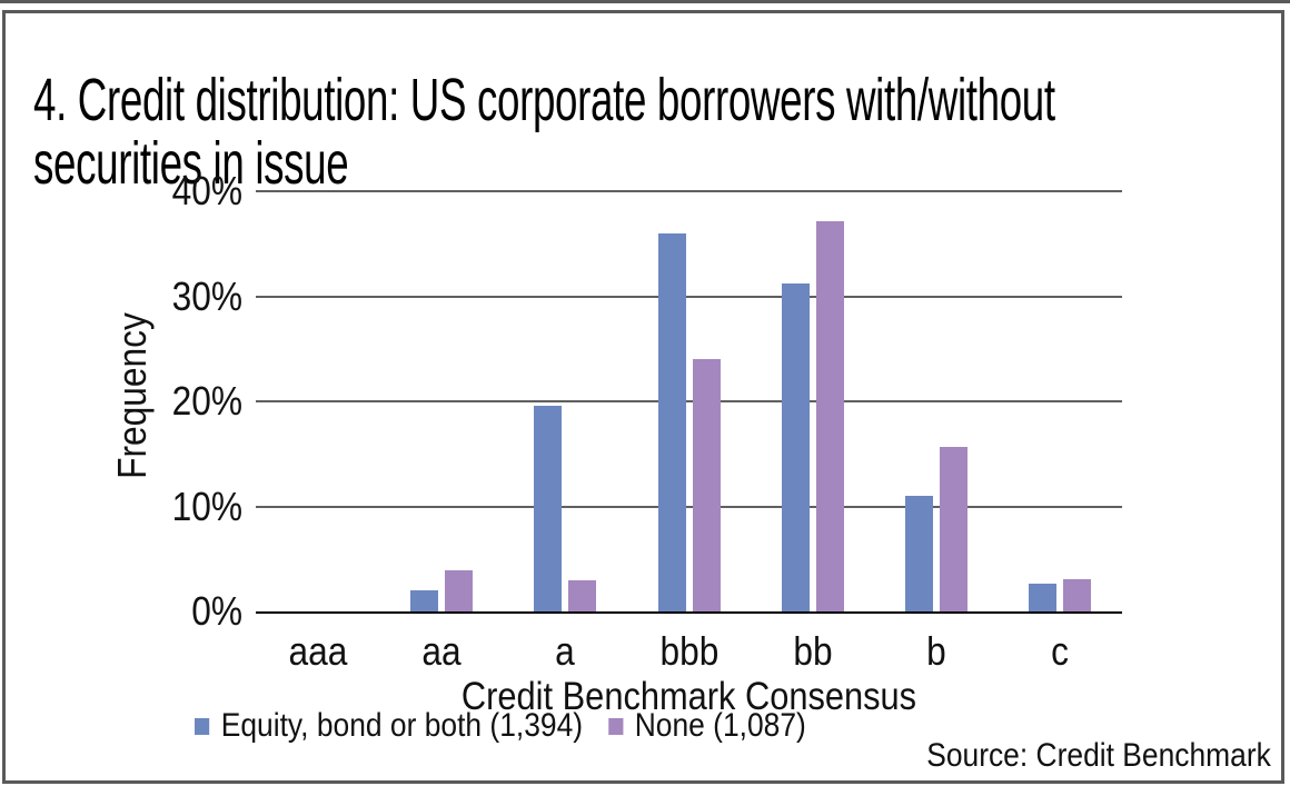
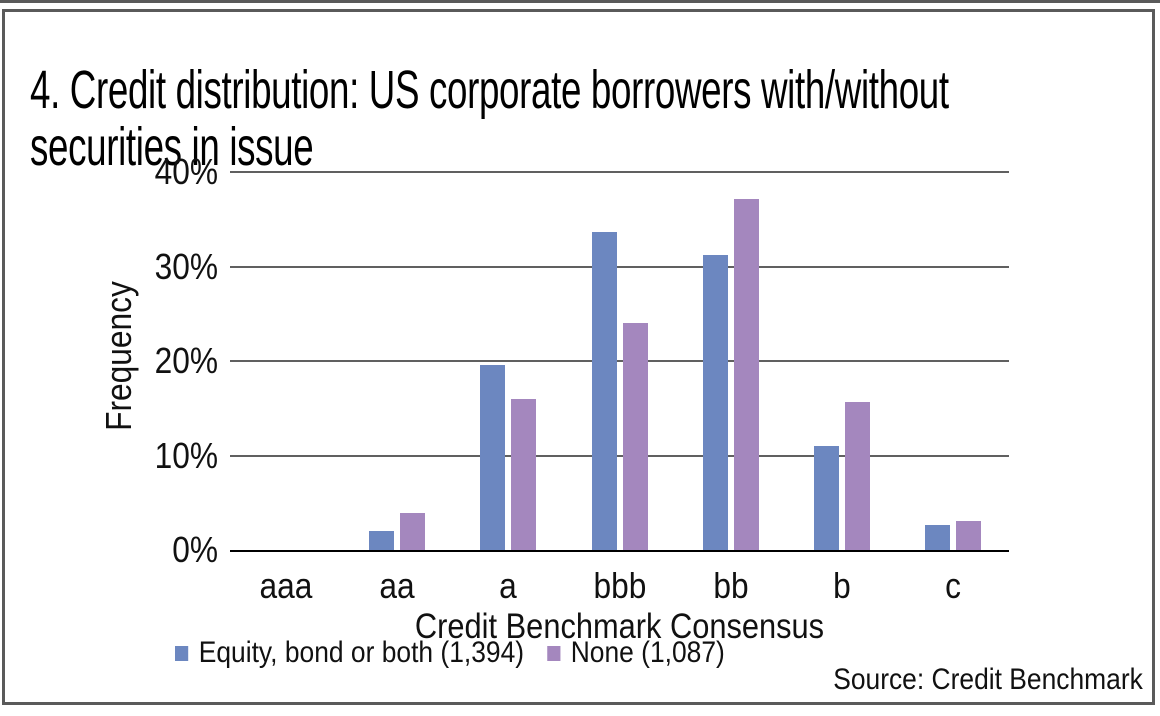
None (1,087)/a: 3% -> 16%
Equity, bond or both (1,394)/bbb: 36% -> 34%
